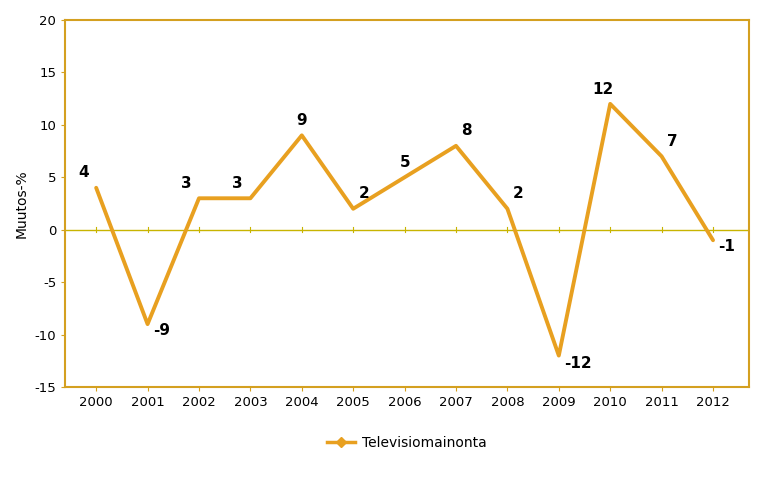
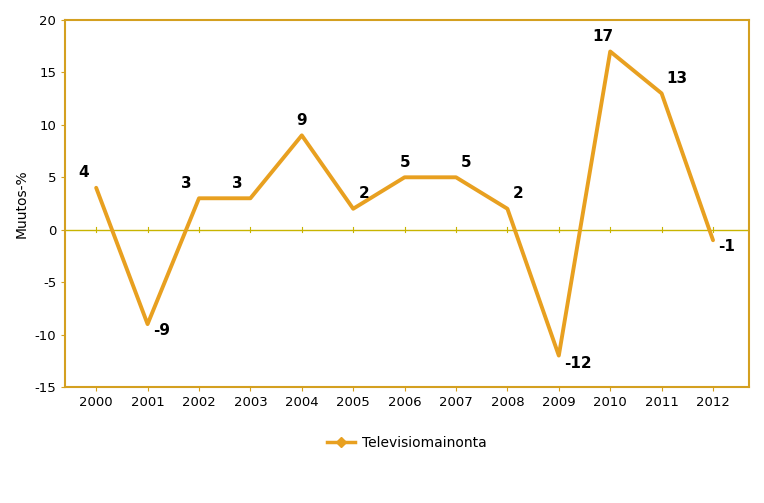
2007: 8 -> 5
2010: 12 -> 17
2011: 7 -> 13
